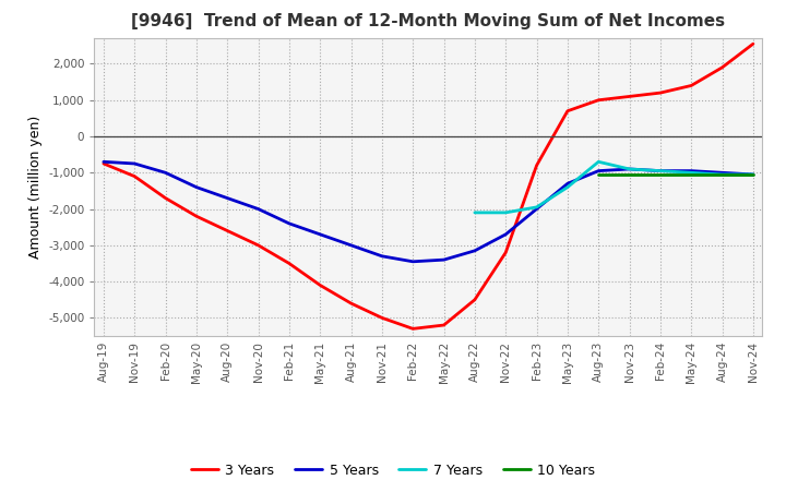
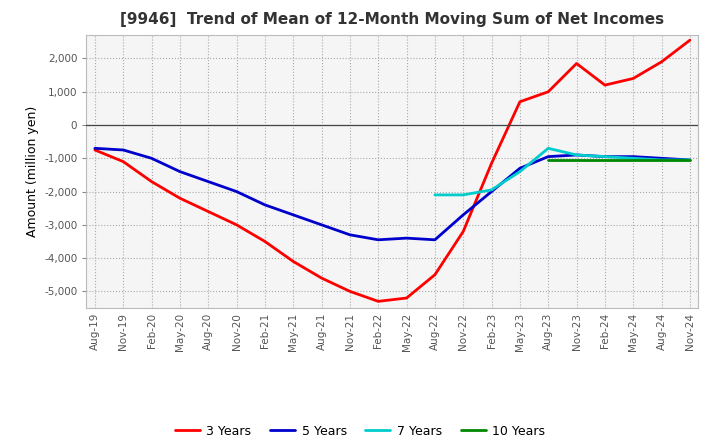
5 Years/Aug-22: -3,150 -> -3,450
3 Years/Feb-23: -800 -> -1,150
3 Years/Nov-23: 1,100 -> 1,850
